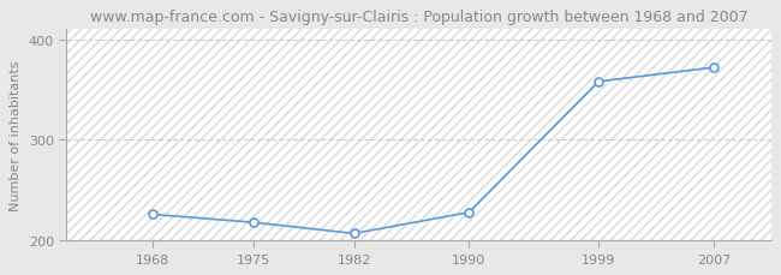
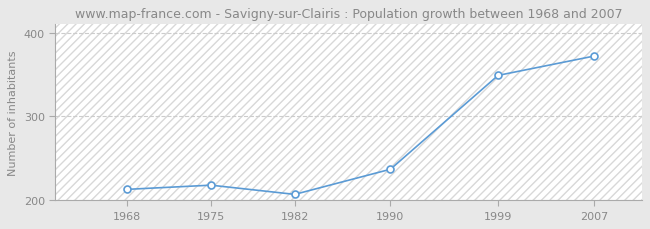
1968: 226 -> 213
1990: 228 -> 237
1999: 358 -> 349
